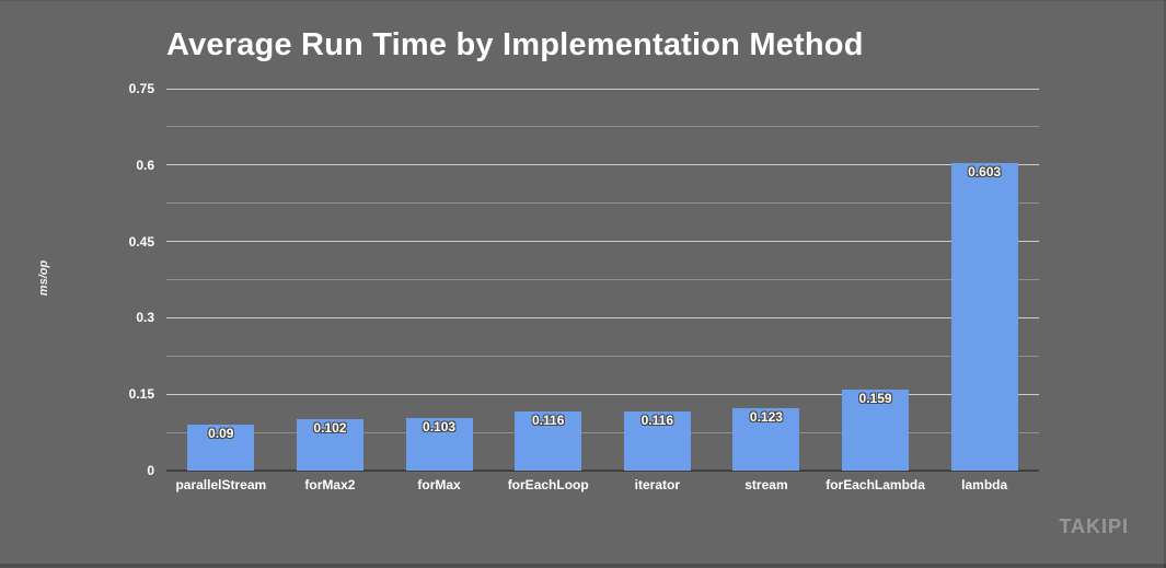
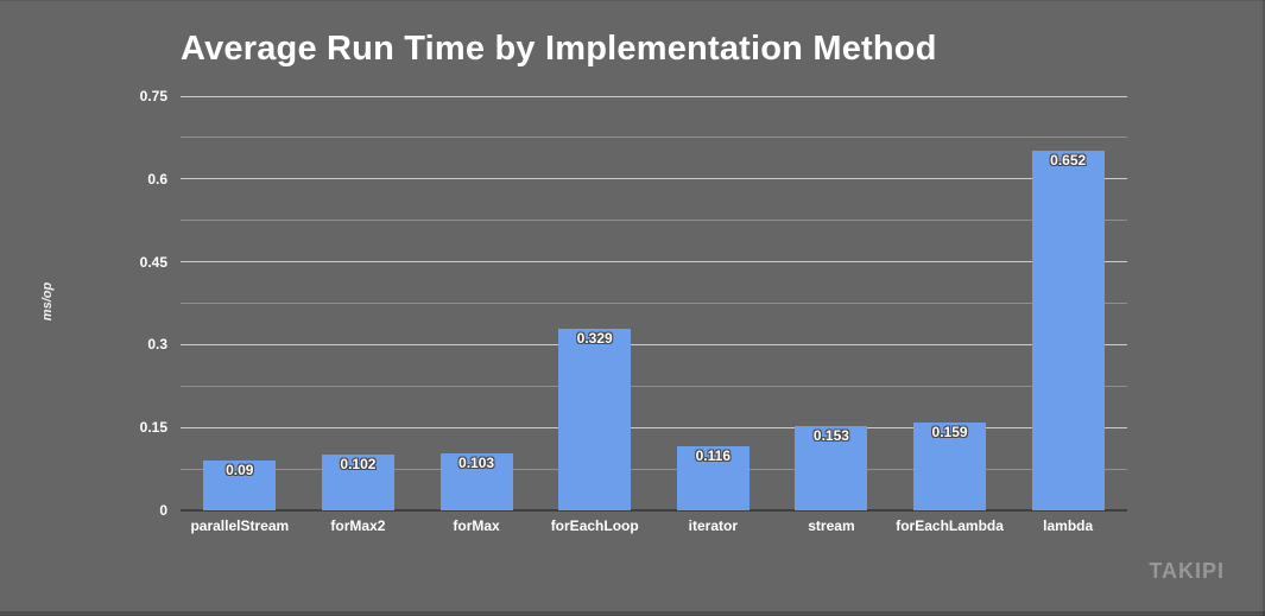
forEachLoop: 0.116 -> 0.329
stream: 0.123 -> 0.153
lambda: 0.603 -> 0.652
